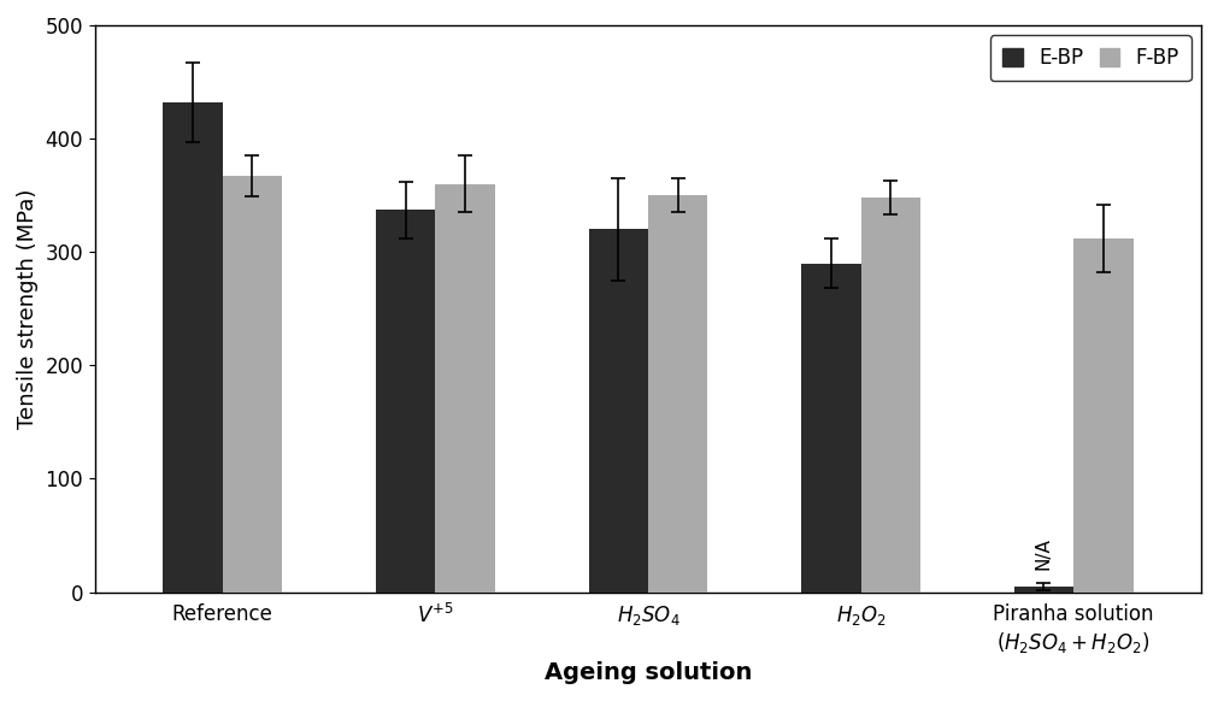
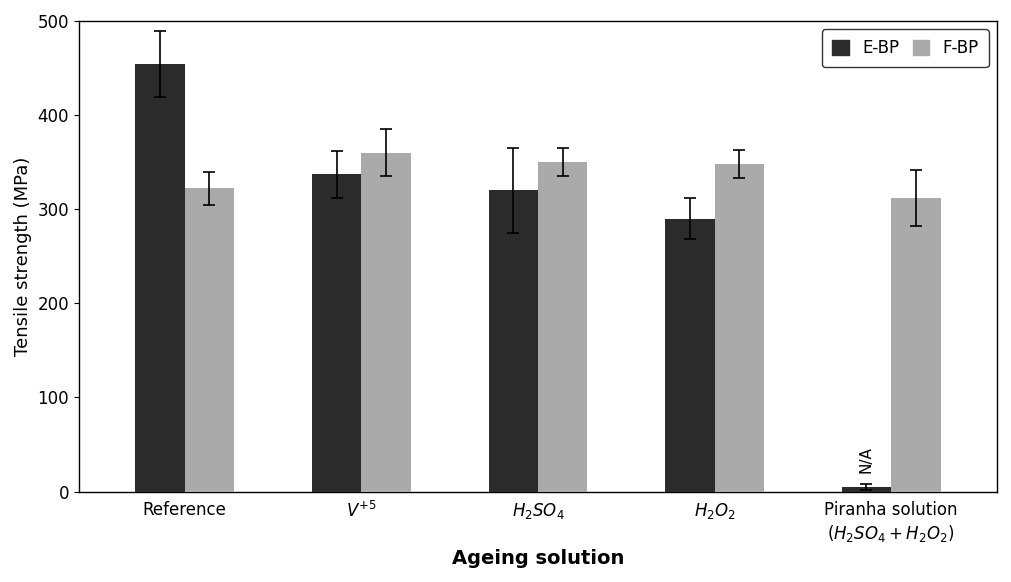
E-BP/Reference: 432 -> 454
F-BP/Reference: 367 -> 322
